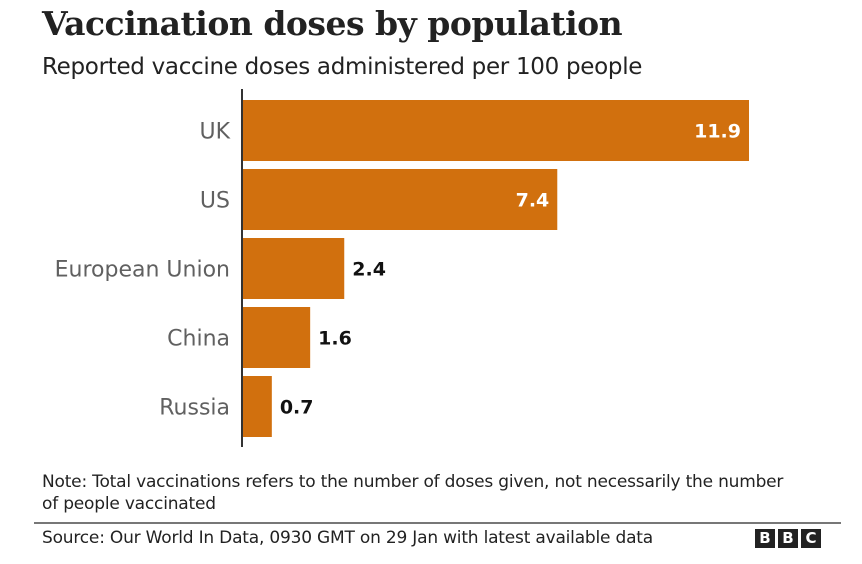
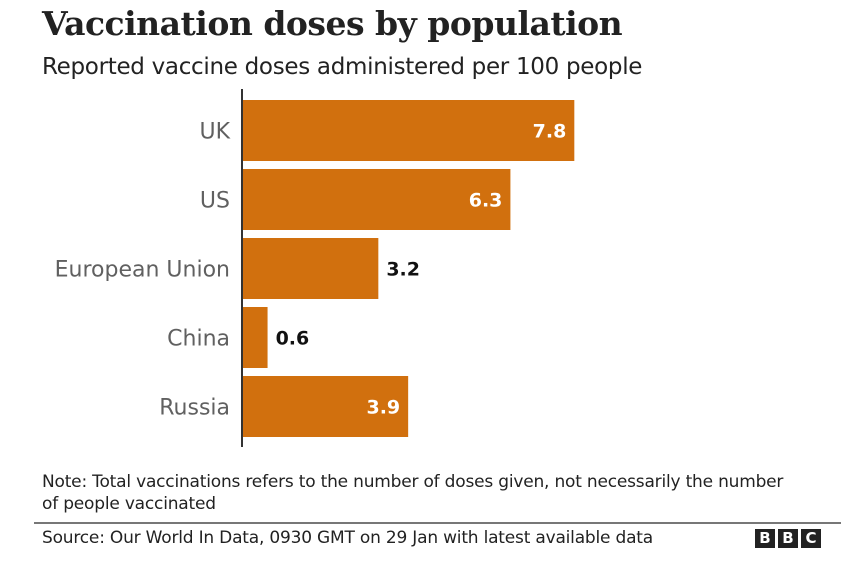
UK: 11.9 -> 7.8
US: 7.4 -> 6.3
European Union: 2.4 -> 3.2
China: 1.6 -> 0.6
Russia: 0.7 -> 3.9
